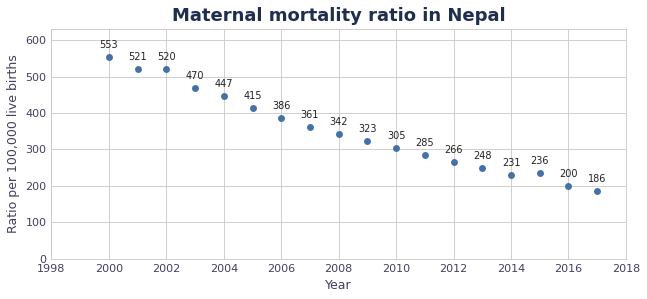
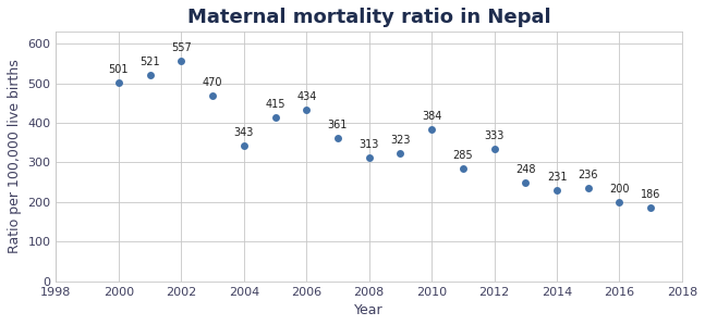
2000: 553 -> 501
2002: 520 -> 557
2004: 447 -> 343
2006: 386 -> 434
2008: 342 -> 313
2010: 305 -> 384
2012: 266 -> 333
